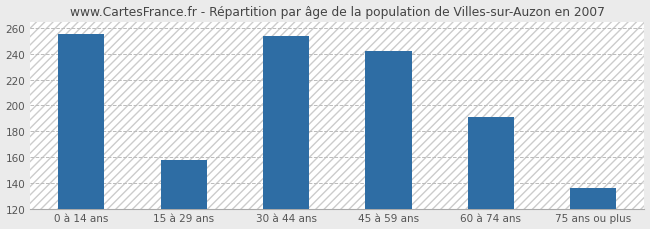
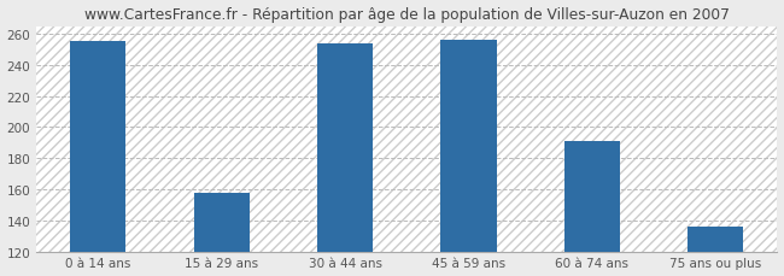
45 à 59 ans: 242 -> 256
